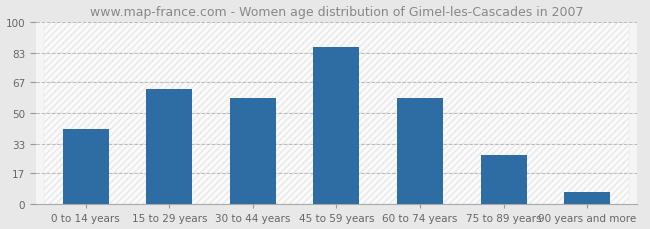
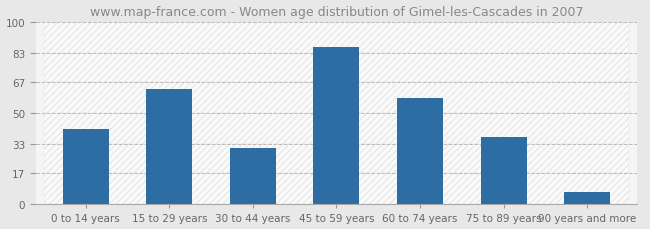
30 to 44 years: 58 -> 31
75 to 89 years: 27 -> 37
